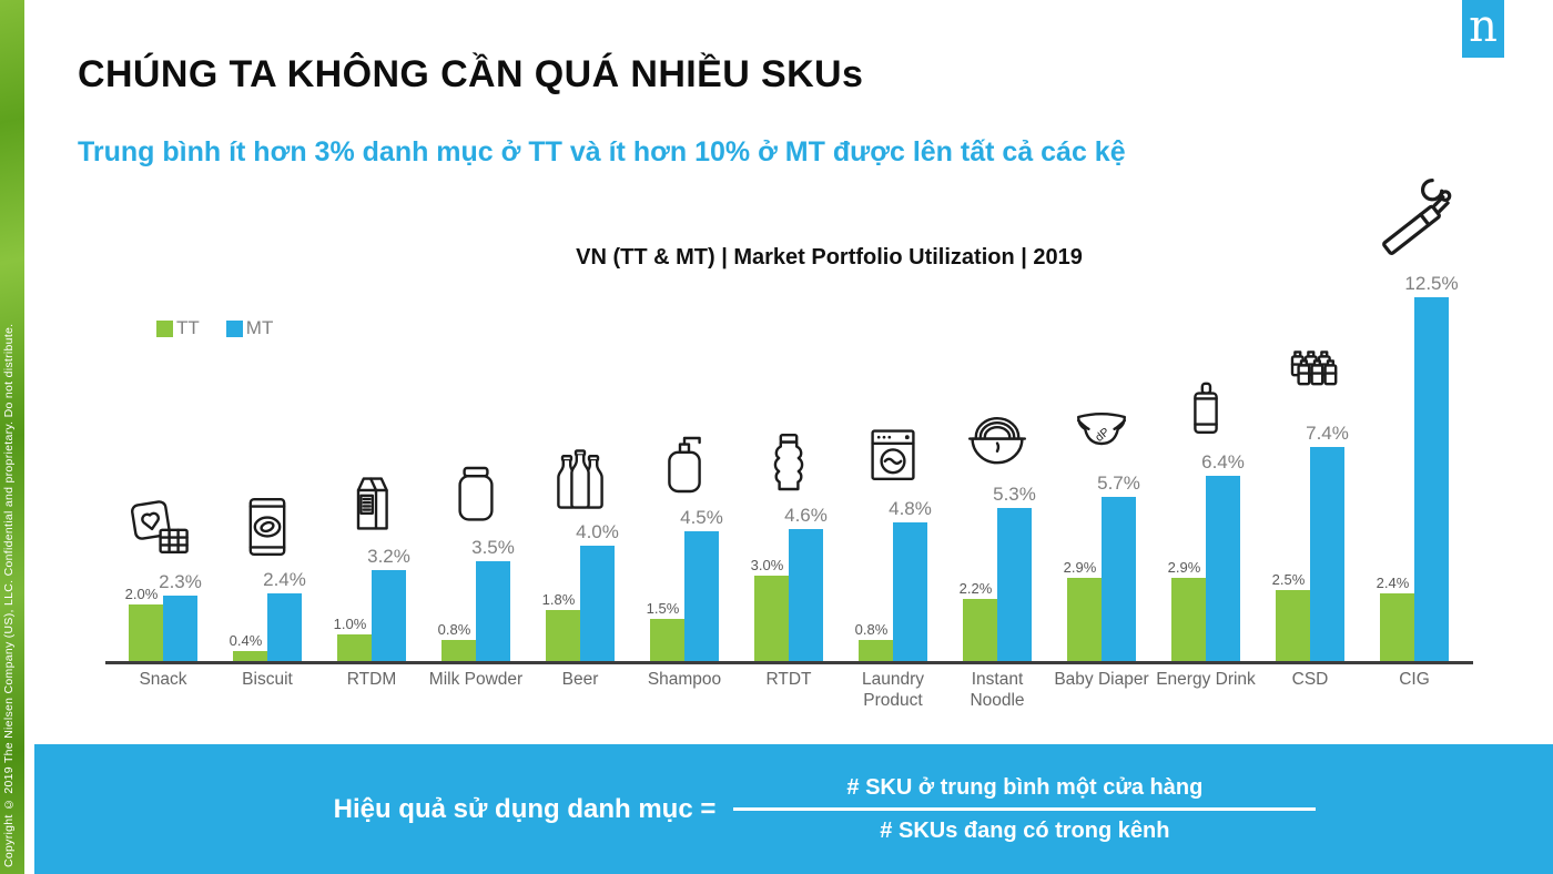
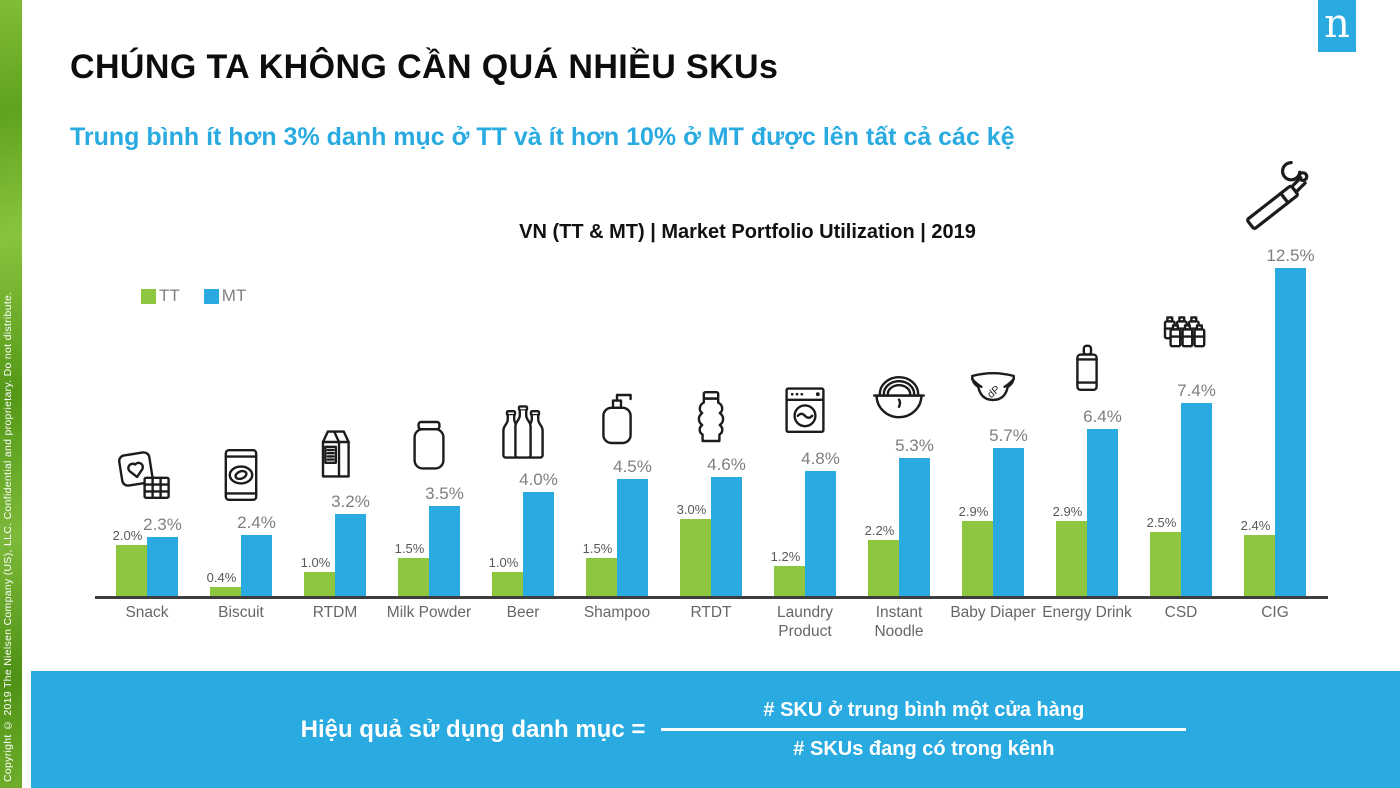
TT/Milk Powder: 0.8% -> 1.5%
TT/Beer: 1.8% -> 1.0%
TT/Laundry Product: 0.8% -> 1.2%
